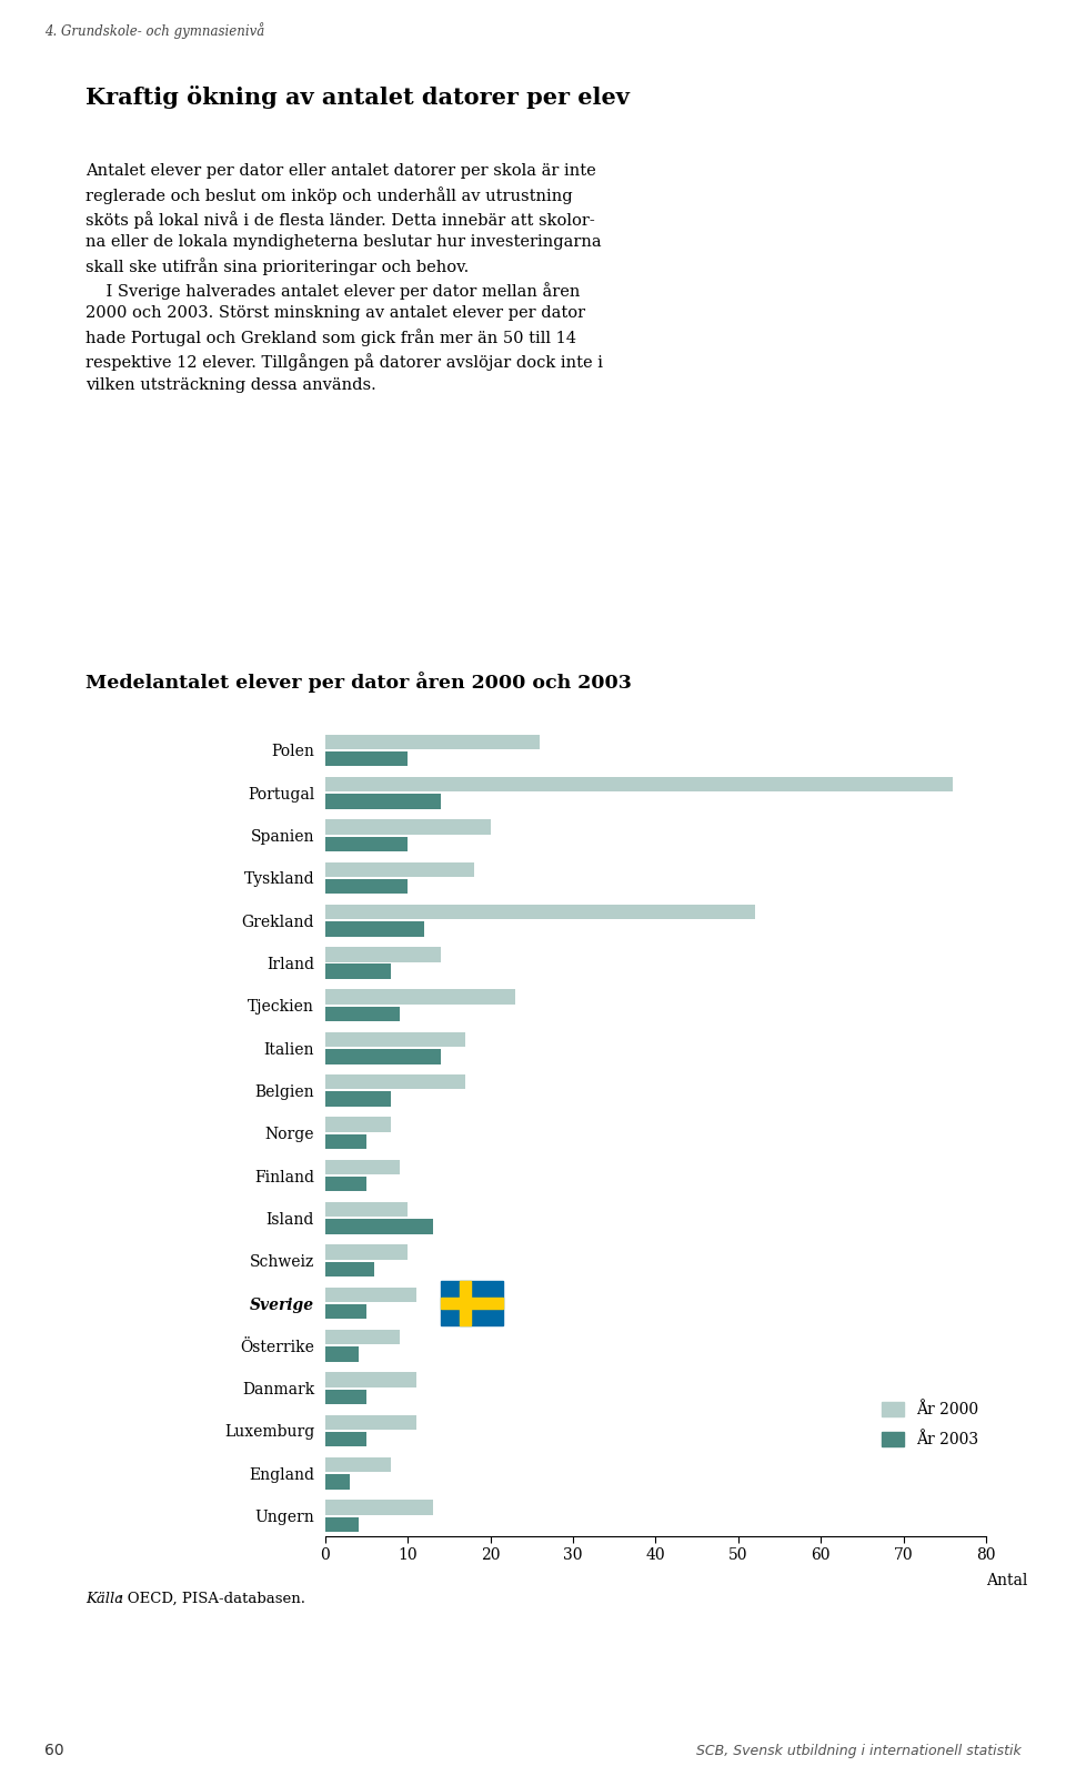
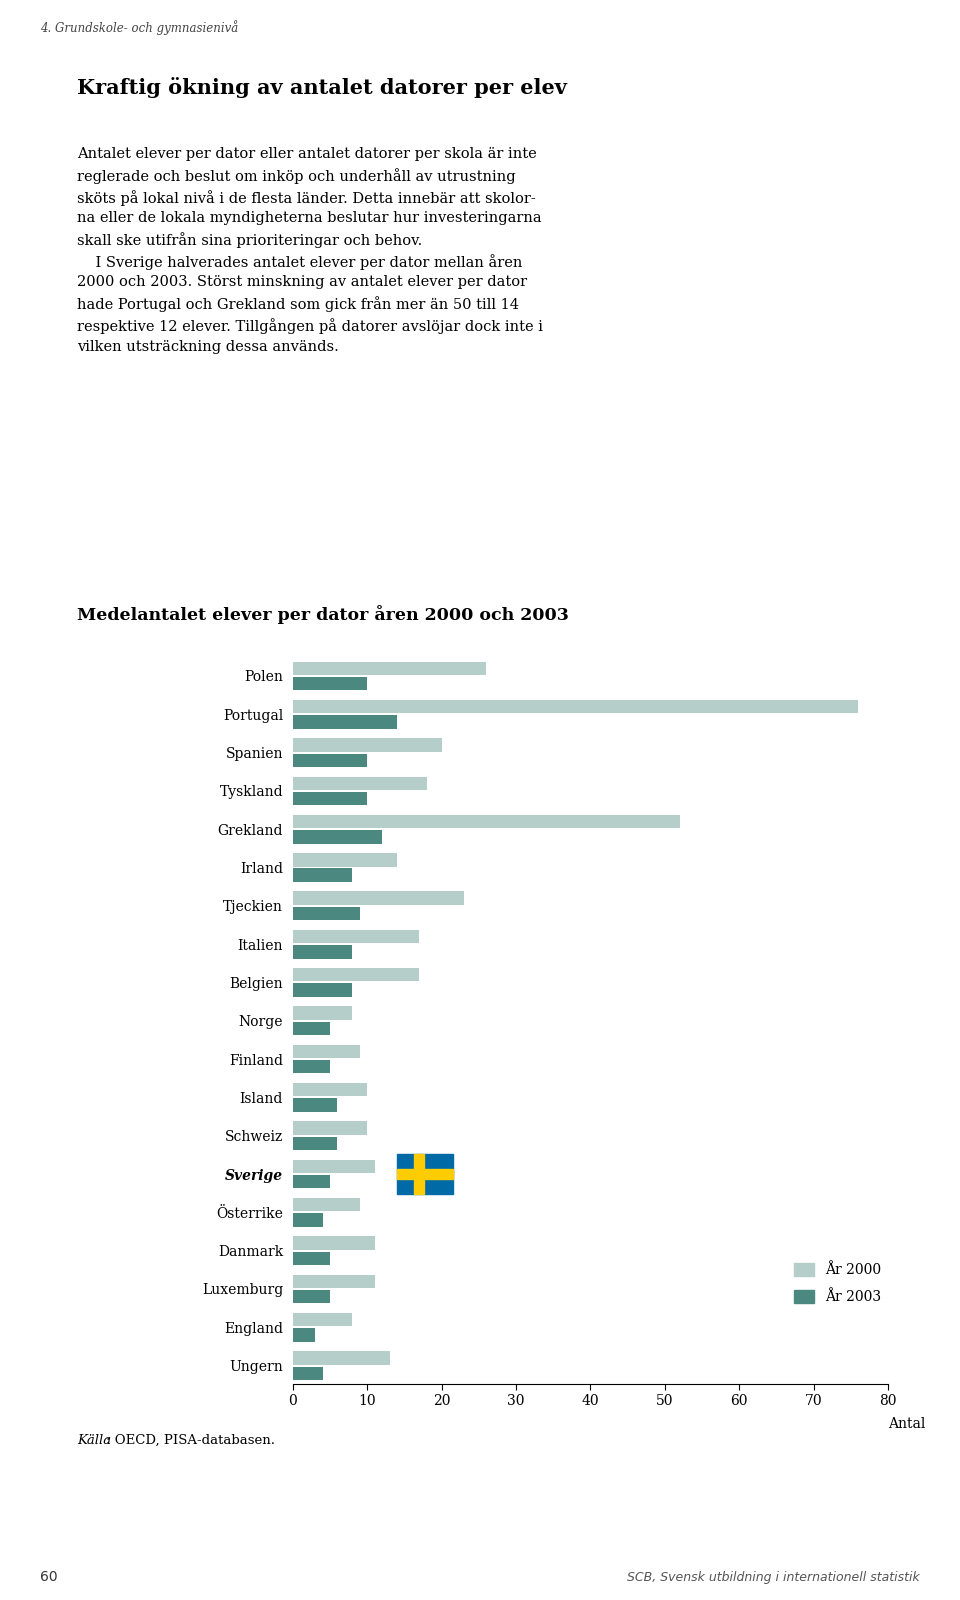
År 2003/Italien: 14 -> 8
År 2003/Island: 13 -> 6
